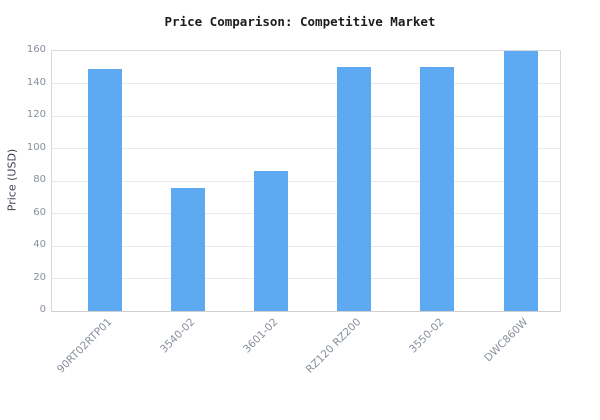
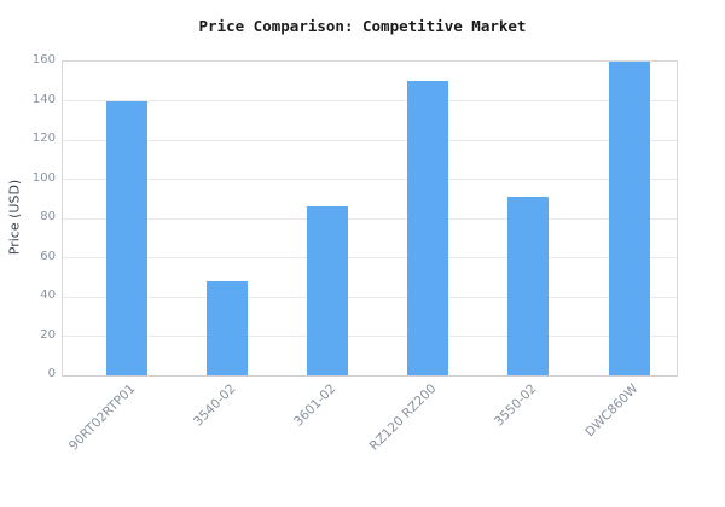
90RT02RTP01: 149 -> 140
3540-02: 76 -> 48
3550-02: 150 -> 91
